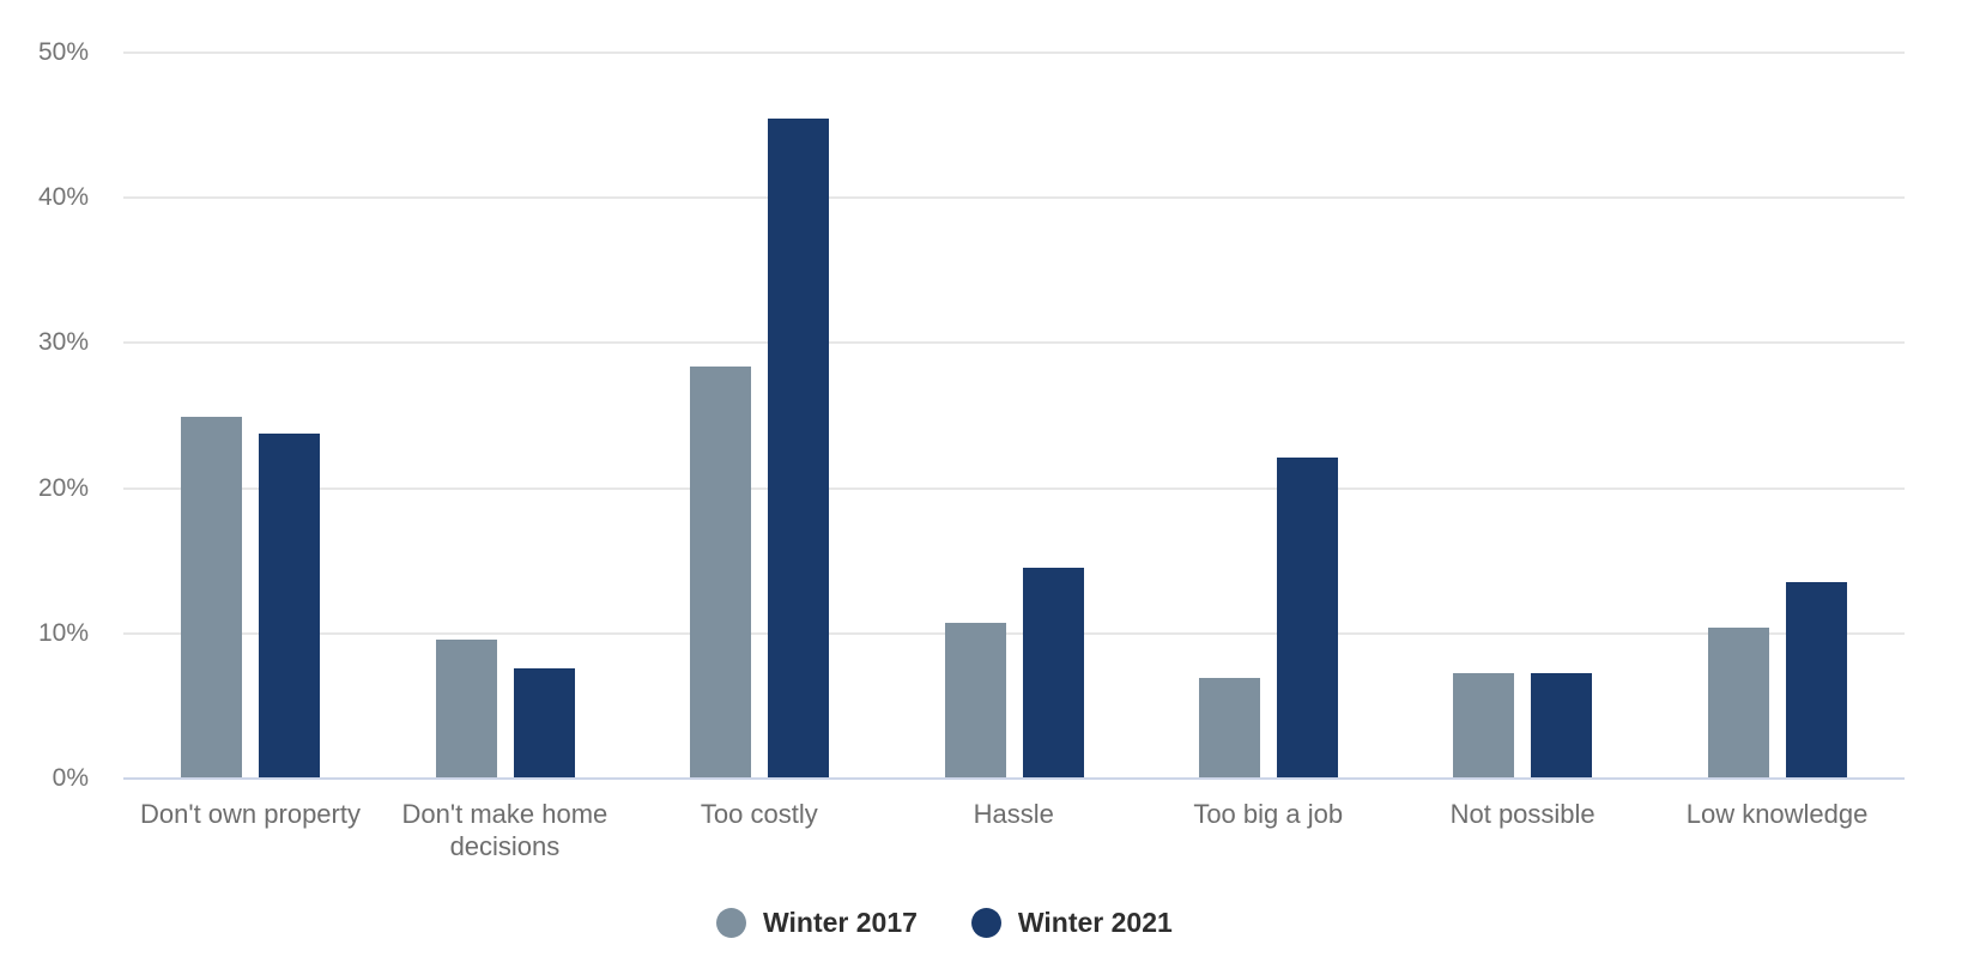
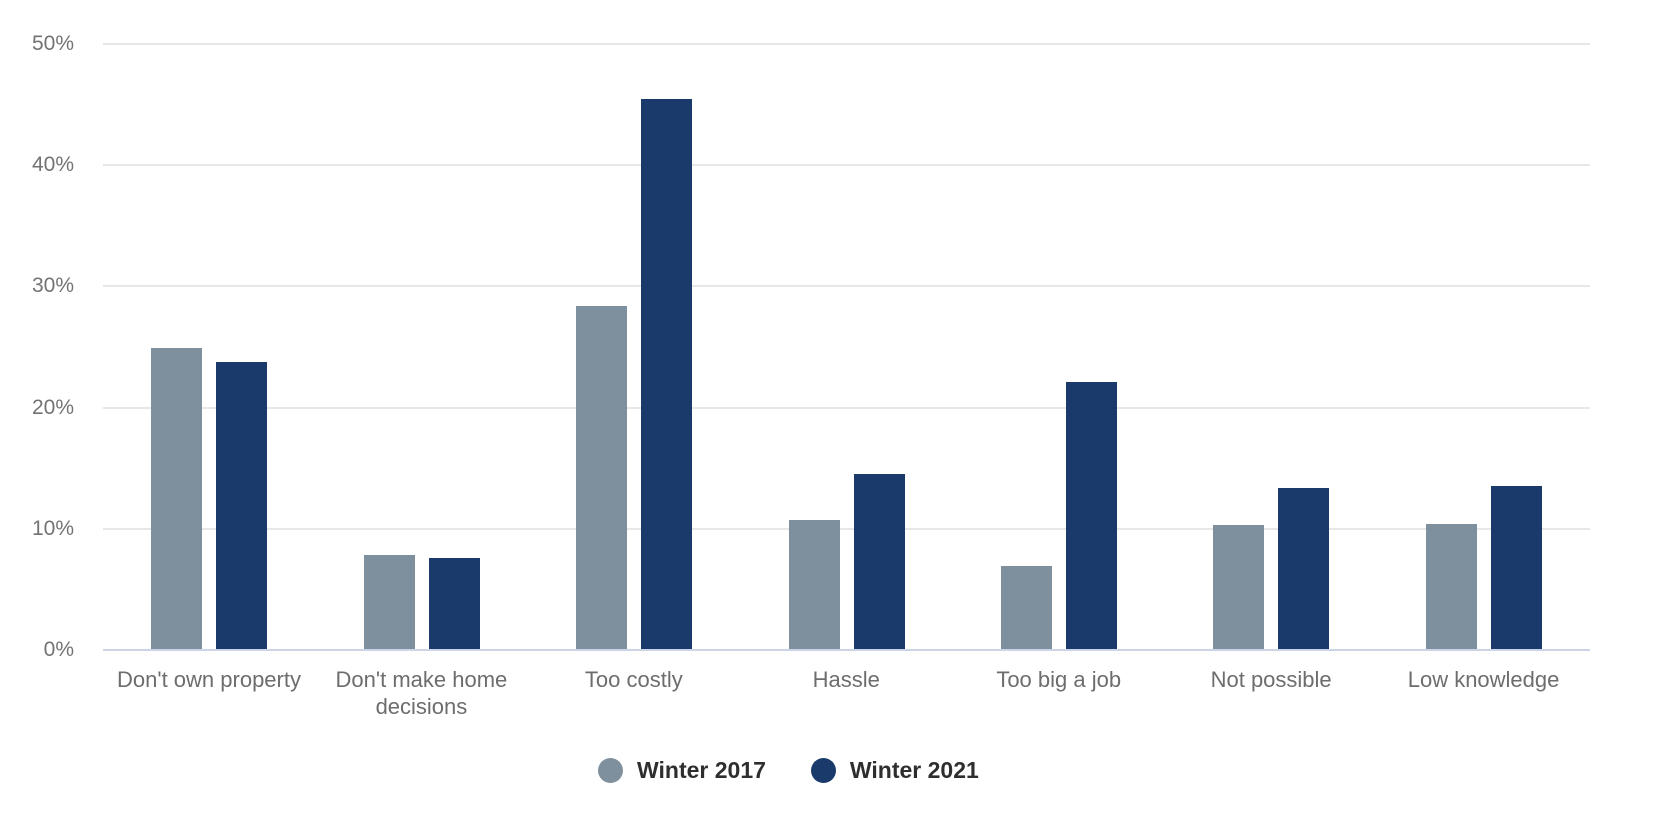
Winter 2017/Don't make home decisions: 9.6% -> 7.8%
Winter 2017/Not possible: 7.3% -> 10.3%
Winter 2021/Not possible: 7.3% -> 13.4%
